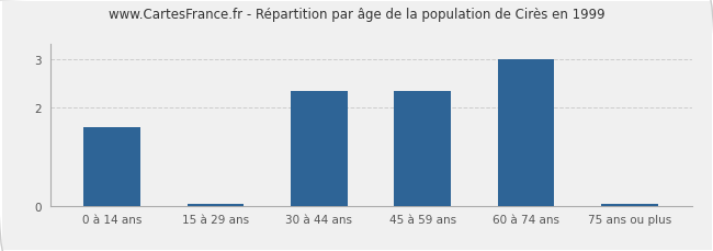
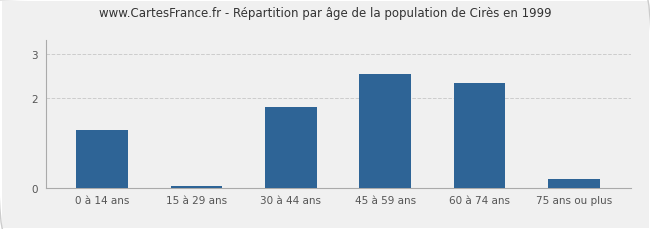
0 à 14 ans: 1.60 -> 1.30
30 à 44 ans: 2.35 -> 1.80
45 à 59 ans: 2.35 -> 2.55
60 à 74 ans: 3.00 -> 2.35
75 ans ou plus: 0.04 -> 0.20
